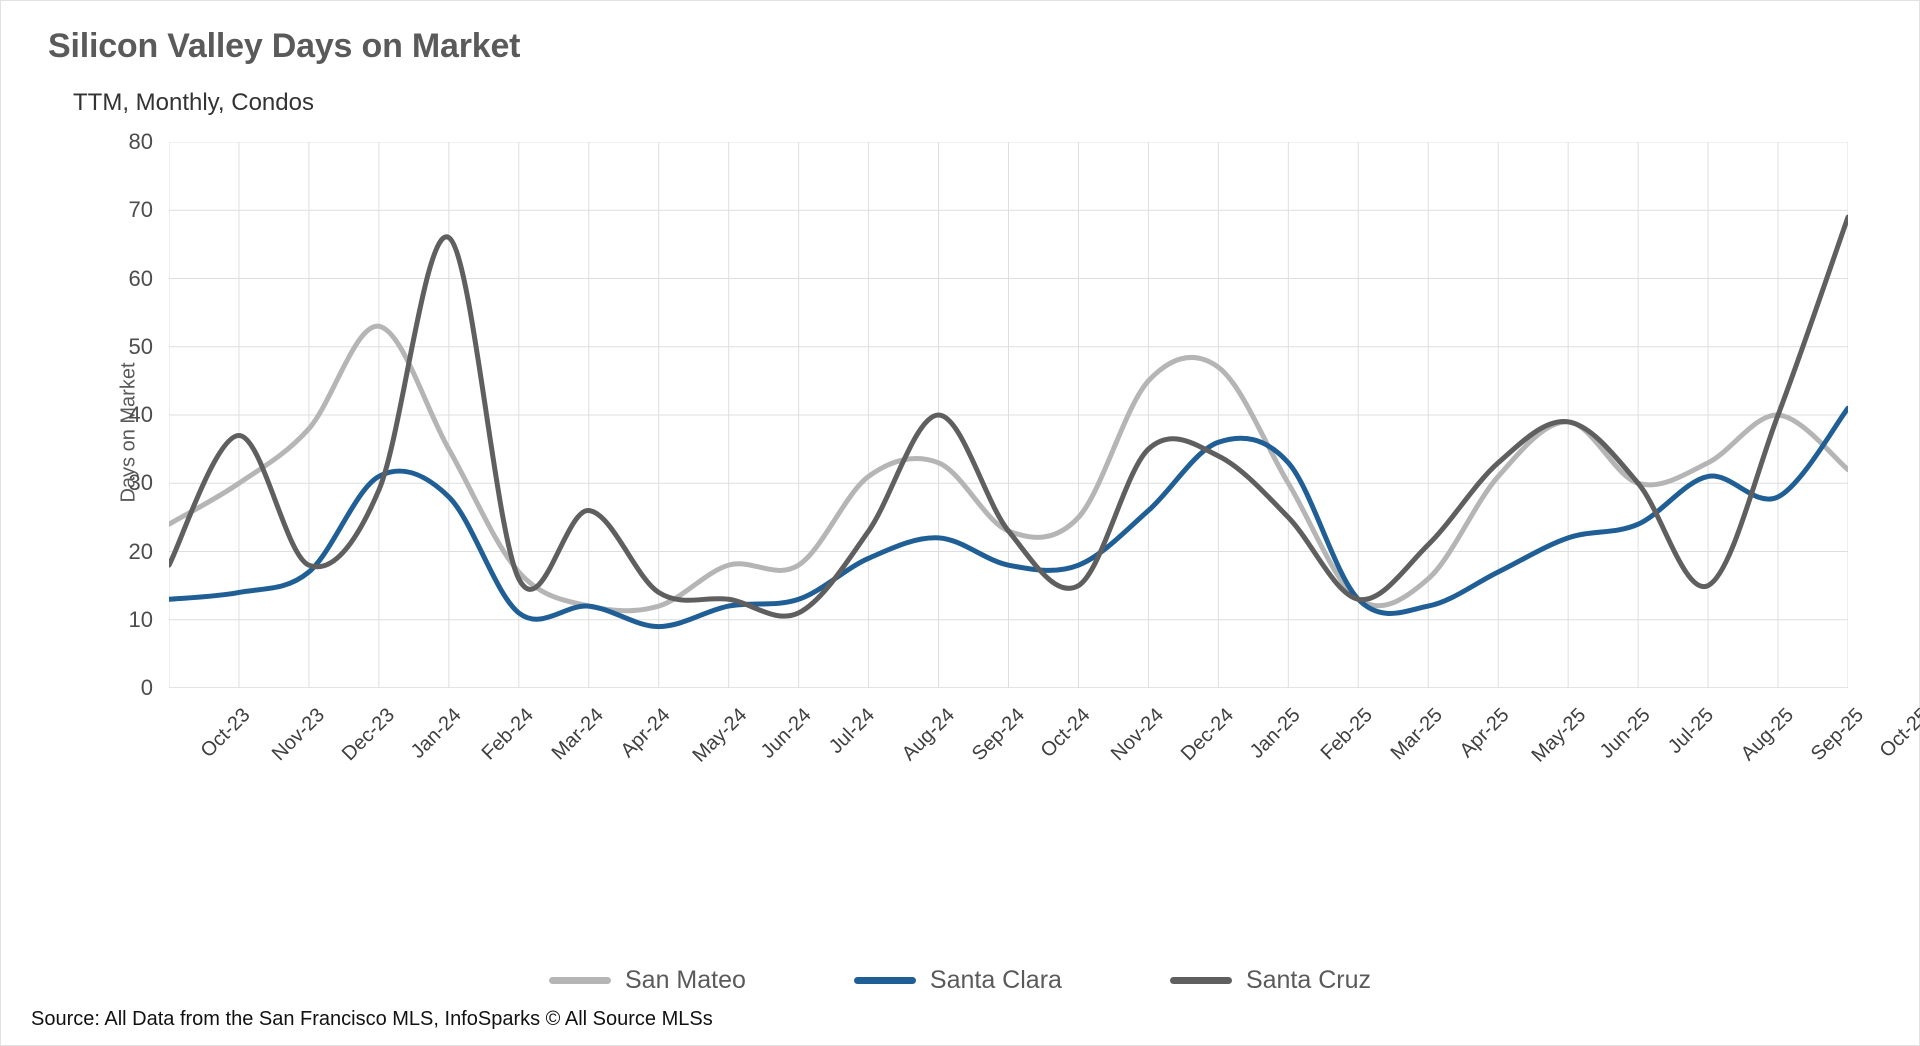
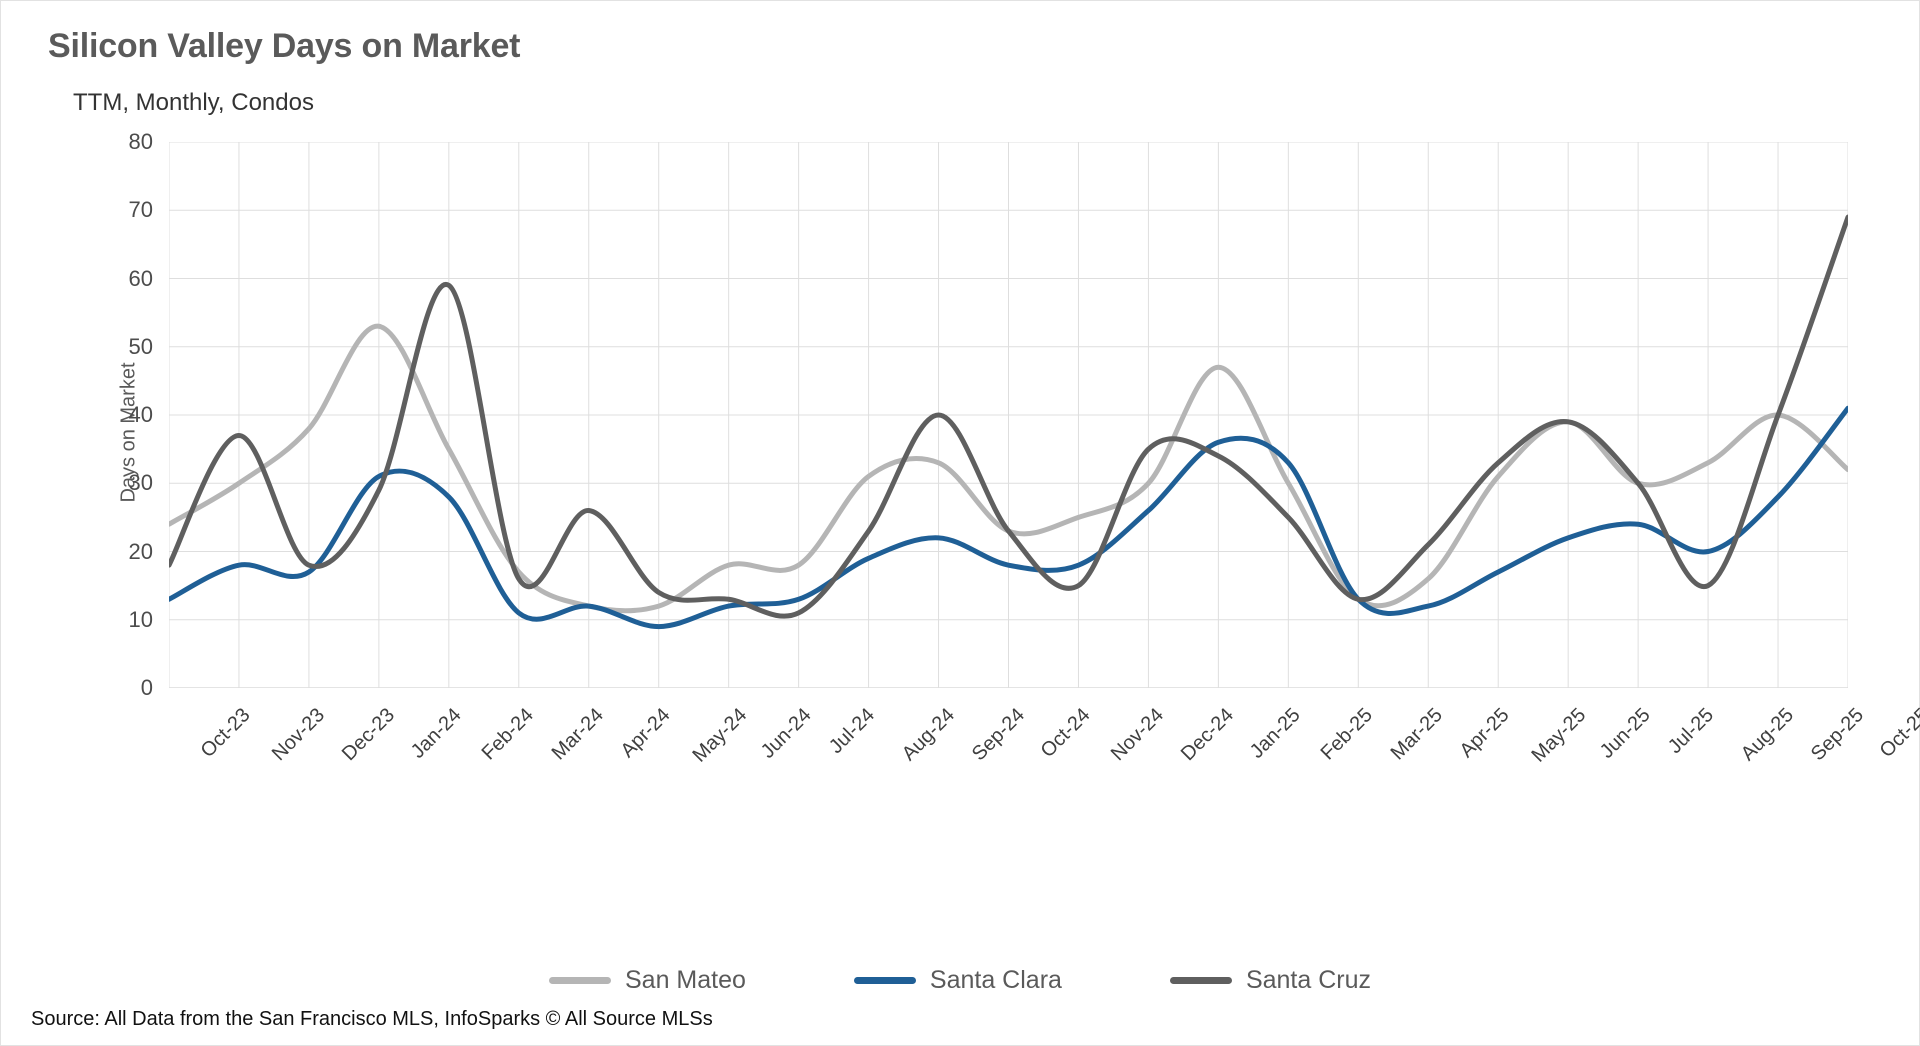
Santa Clara/Nov-23: 14 -> 18
Santa Cruz/Feb-24: 66 -> 59
San Mateo/Dec-24: 45 -> 30
Santa Clara/Aug-25: 31 -> 20
